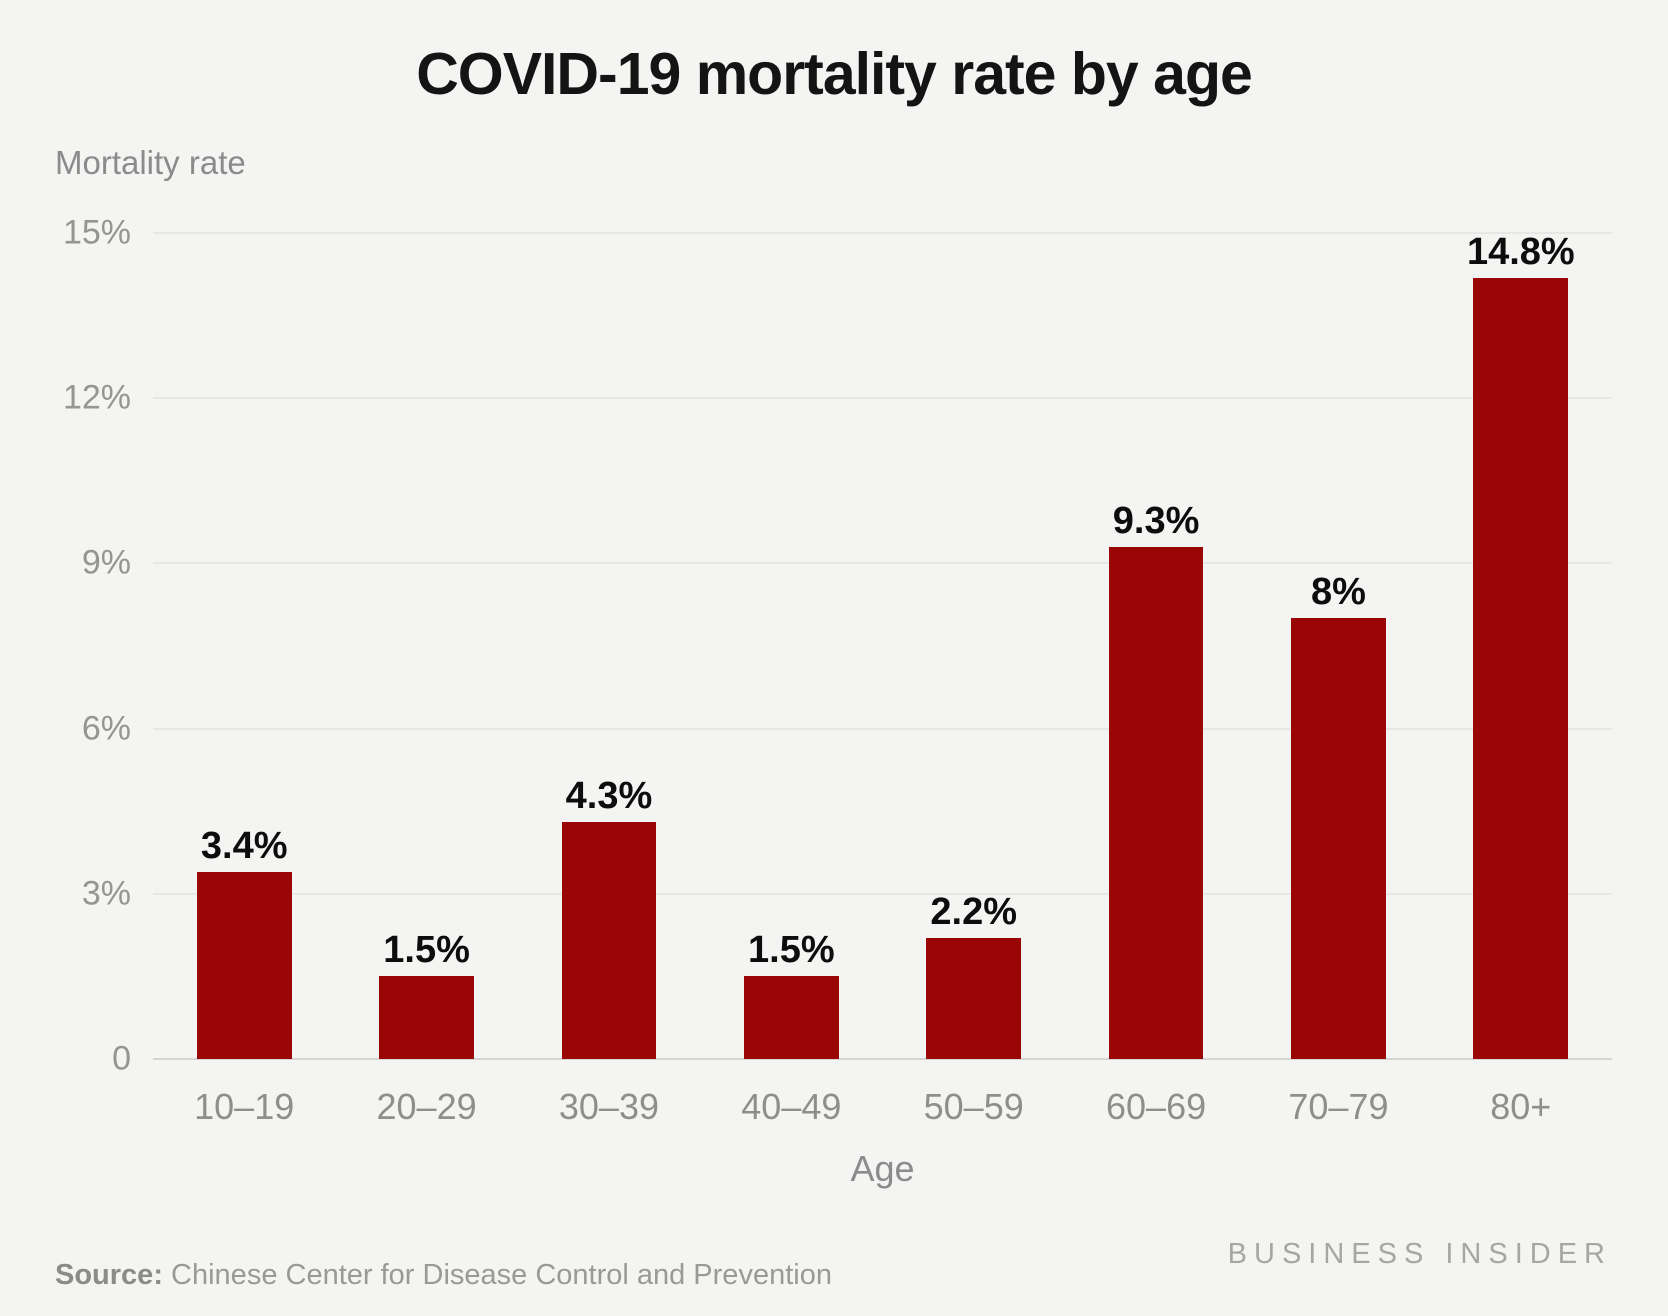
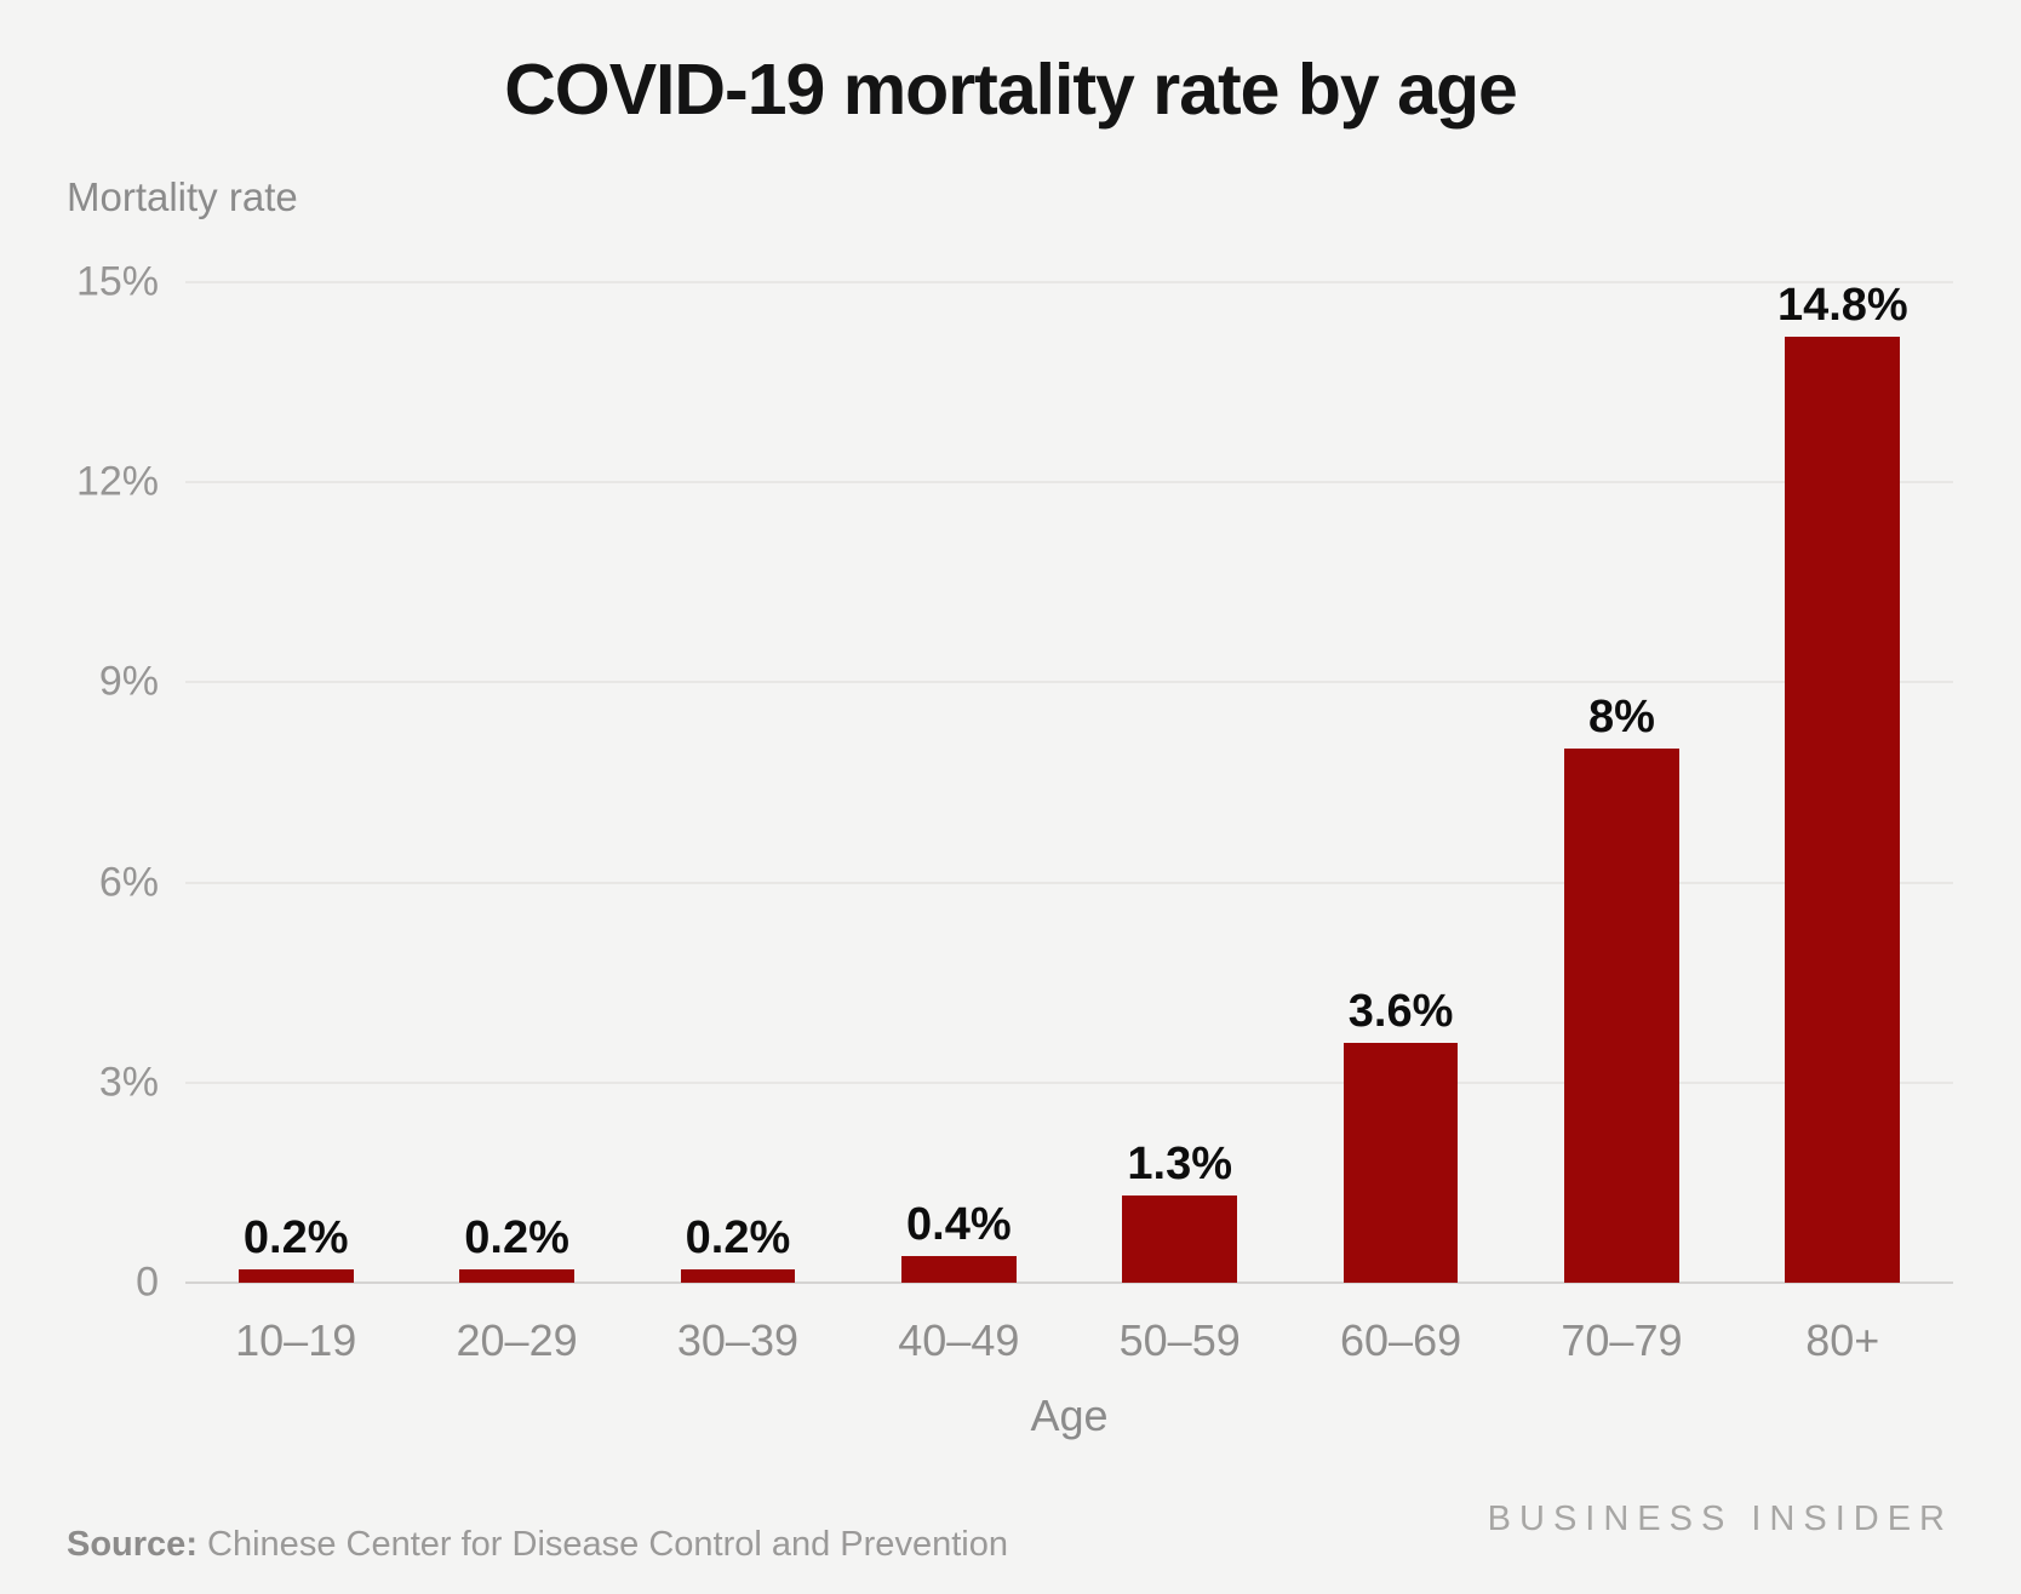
10–19: 3.4% -> 0.2%
20–29: 1.5% -> 0.2%
30–39: 4.3% -> 0.2%
40–49: 1.5% -> 0.4%
50–59: 2.2% -> 1.3%
60–69: 9.3% -> 3.6%
